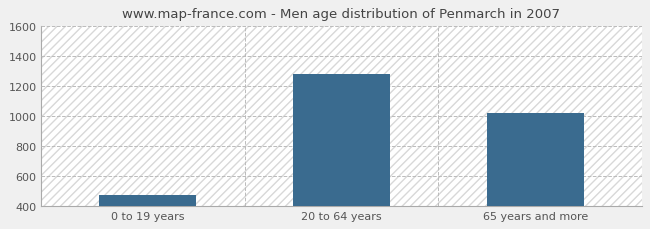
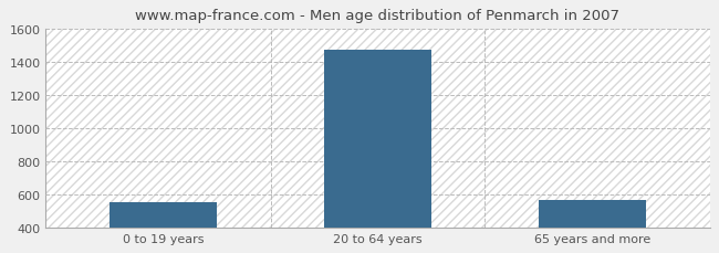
0 to 19 years: 470 -> 550
20 to 64 years: 1280 -> 1470
65 years and more: 1020 -> 560
